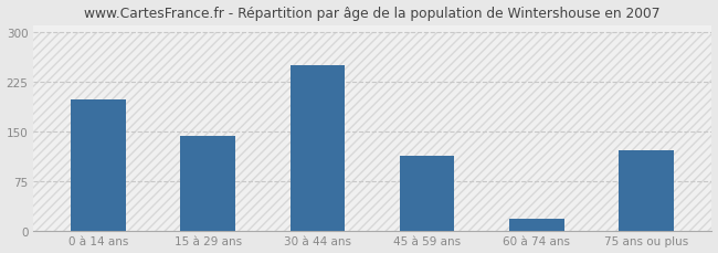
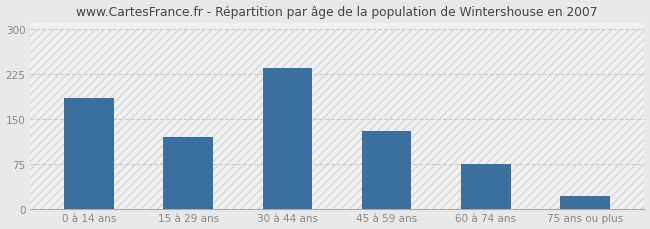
0 à 14 ans: 198 -> 185
15 à 29 ans: 144 -> 120
30 à 44 ans: 250 -> 235
45 à 59 ans: 114 -> 130
60 à 74 ans: 18 -> 75
75 ans ou plus: 122 -> 22
